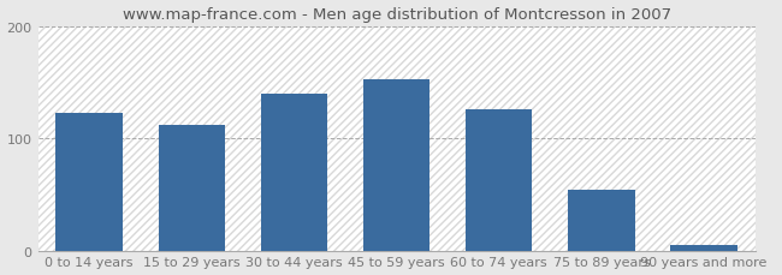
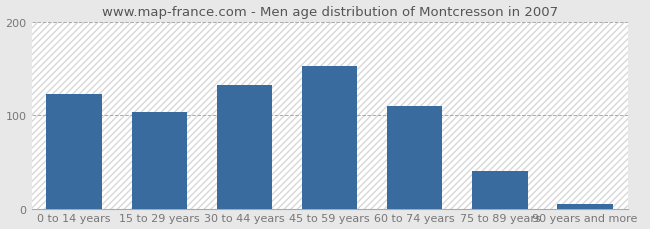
15 to 29 years: 112 -> 103
30 to 44 years: 140 -> 132
60 to 74 years: 126 -> 110
75 to 89 years: 54 -> 40
